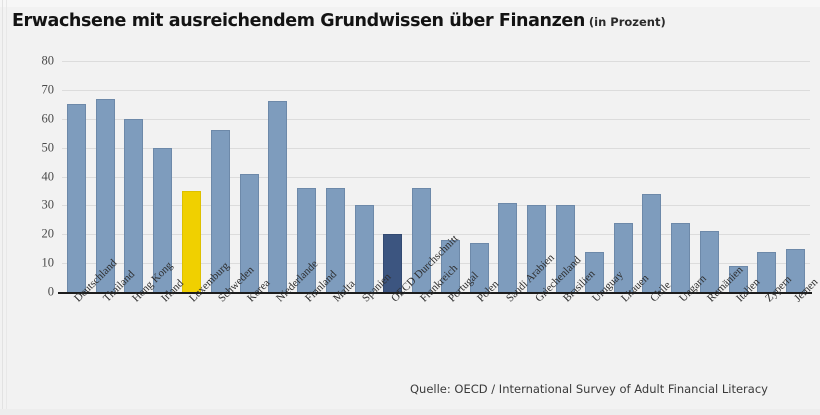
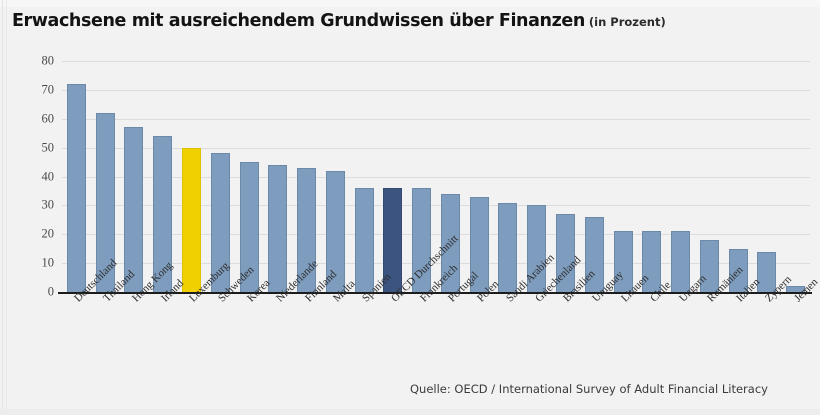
Deutschland: 65 -> 72
Thailand: 67 -> 62
Hong Kong: 60 -> 57
Irland: 50 -> 54
Luxemburg: 35 -> 50
Schweden: 56 -> 48
Korea: 41 -> 45
Niederlande: 66 -> 44
Finnland: 36 -> 43
Malta: 36 -> 42
Spanien: 30 -> 36
OECD Durchschnitt: 20 -> 36
Portugal: 18 -> 34
Polen: 17 -> 33
Brasilien: 30 -> 27
Uruguay: 14 -> 26
Litauen: 24 -> 21
Chile: 34 -> 21
Ungarn: 24 -> 21
Rumänien: 21 -> 18
Italien: 9 -> 15
Jemen: 15 -> 2
